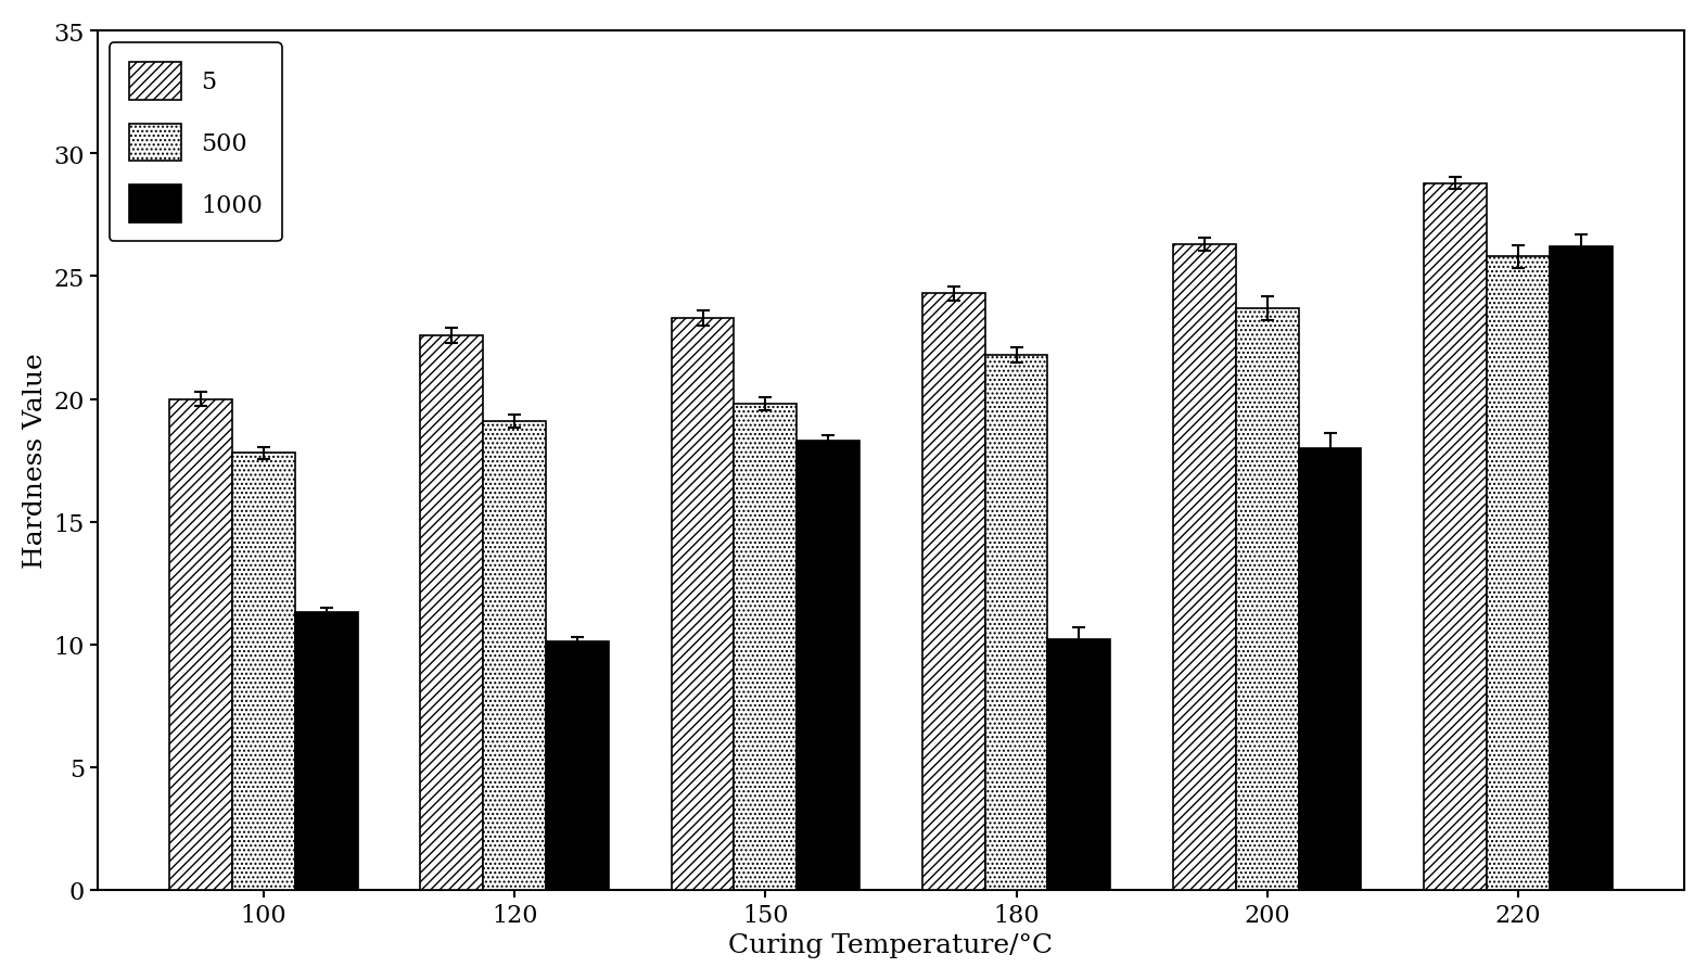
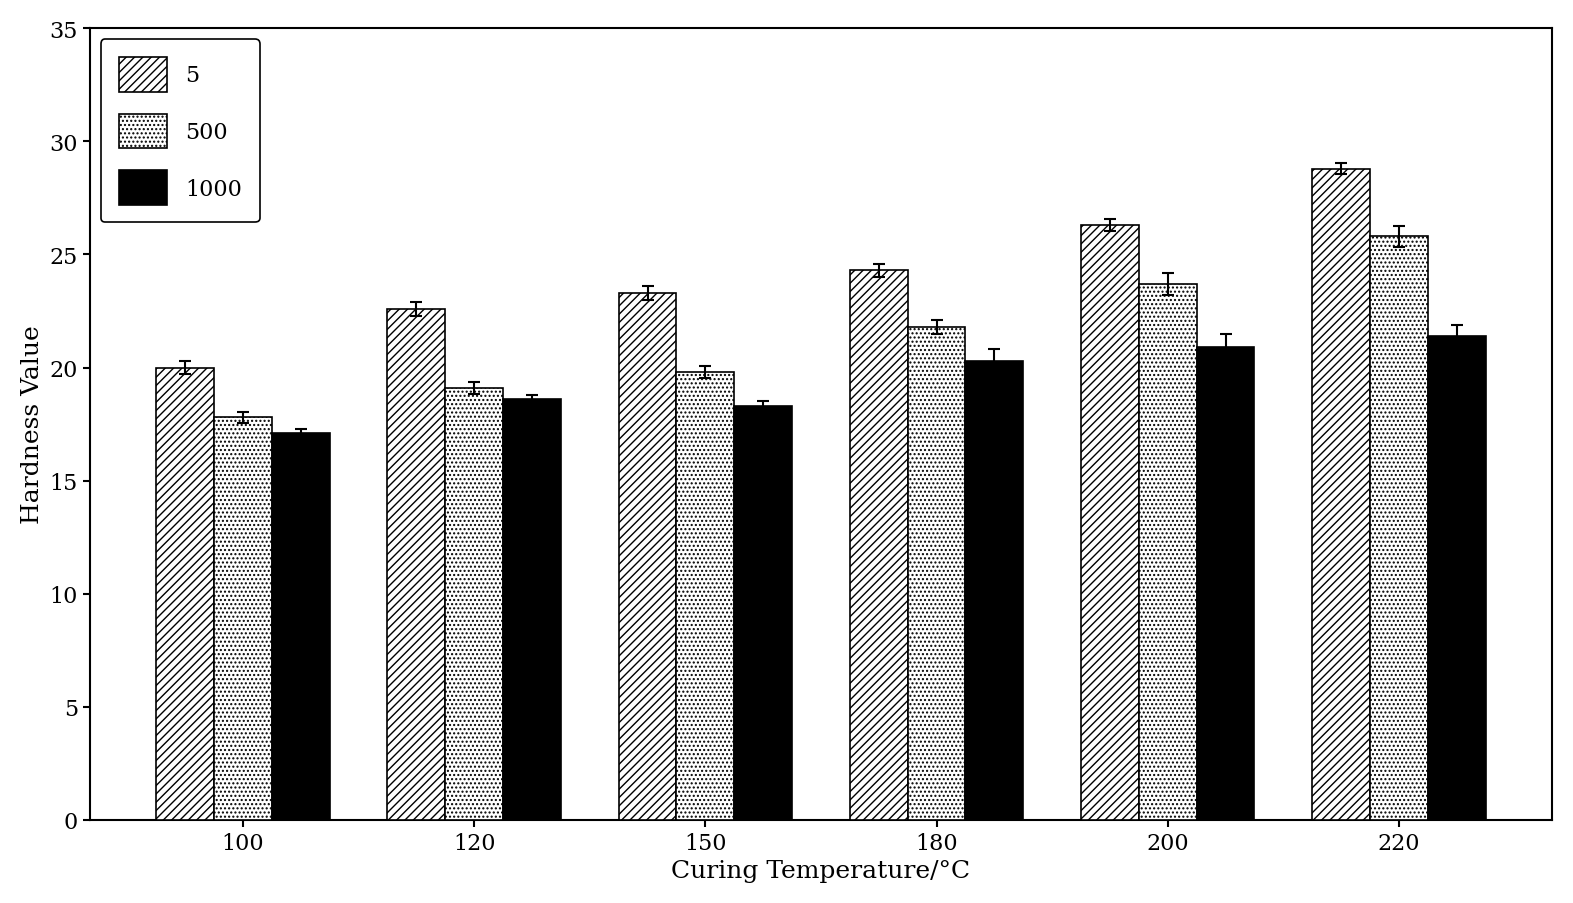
1000/100: 11.3 -> 17.1
1000/120: 10.1 -> 18.6
1000/180: 10.2 -> 20.3
1000/200: 18.0 -> 20.9
1000/220: 26.2 -> 21.4
